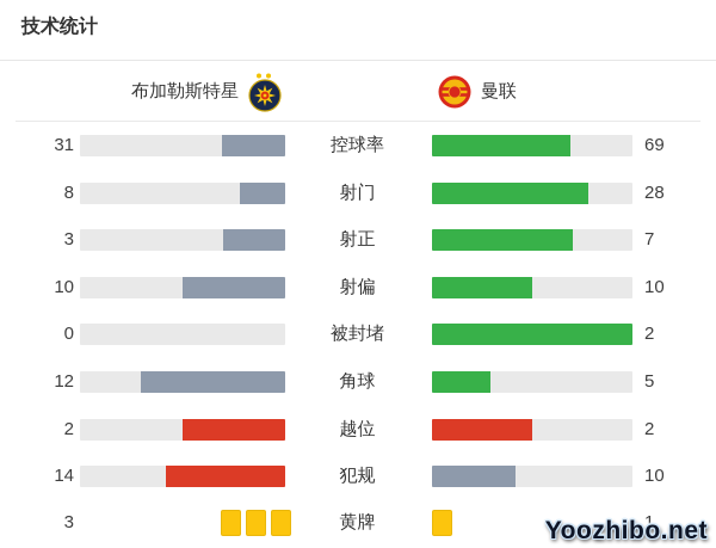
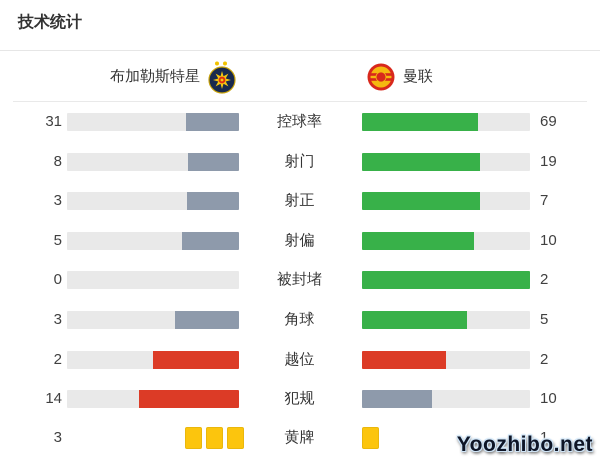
曼联/射门: 28 -> 19
布加勒斯特星/射偏: 10 -> 5
布加勒斯特星/角球: 12 -> 3
